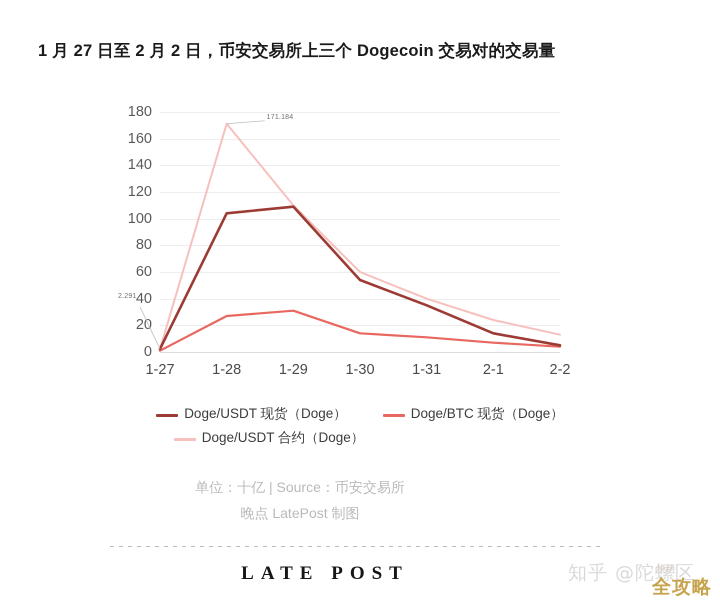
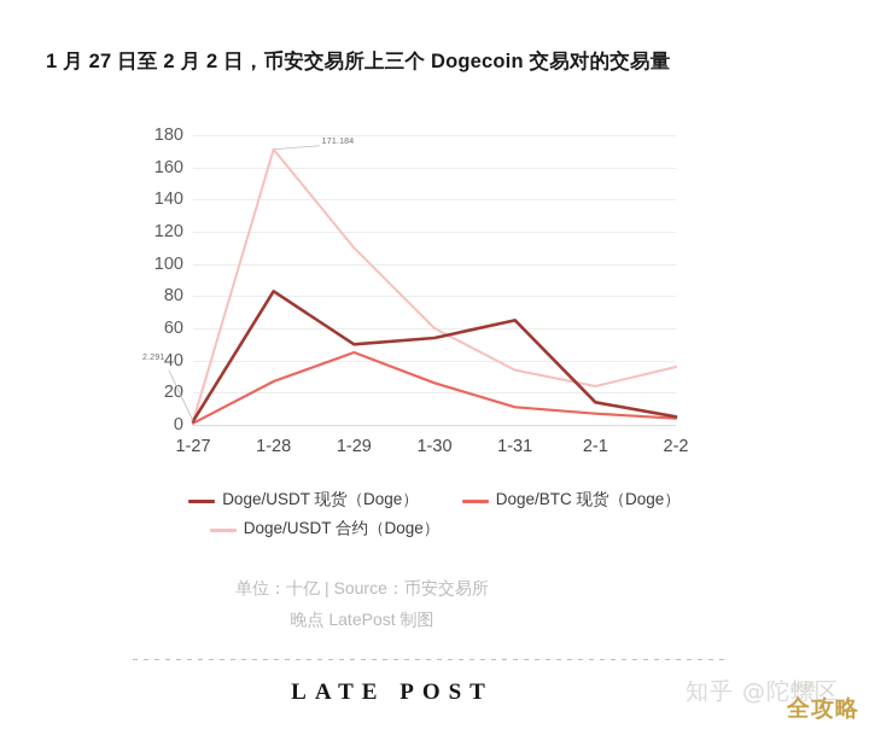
Doge/USDT 现货（Doge）/1-28: 104 -> 83
Doge/USDT 现货（Doge）/1-29: 109 -> 50
Doge/BTC 现货（Doge）/1-29: 31 -> 45
Doge/BTC 现货（Doge）/1-30: 14 -> 26
Doge/USDT 现货（Doge）/1-31: 35 -> 65
Doge/USDT 合约（Doge）/1-31: 40 -> 34
Doge/USDT 合约（Doge）/2-2: 13 -> 36
